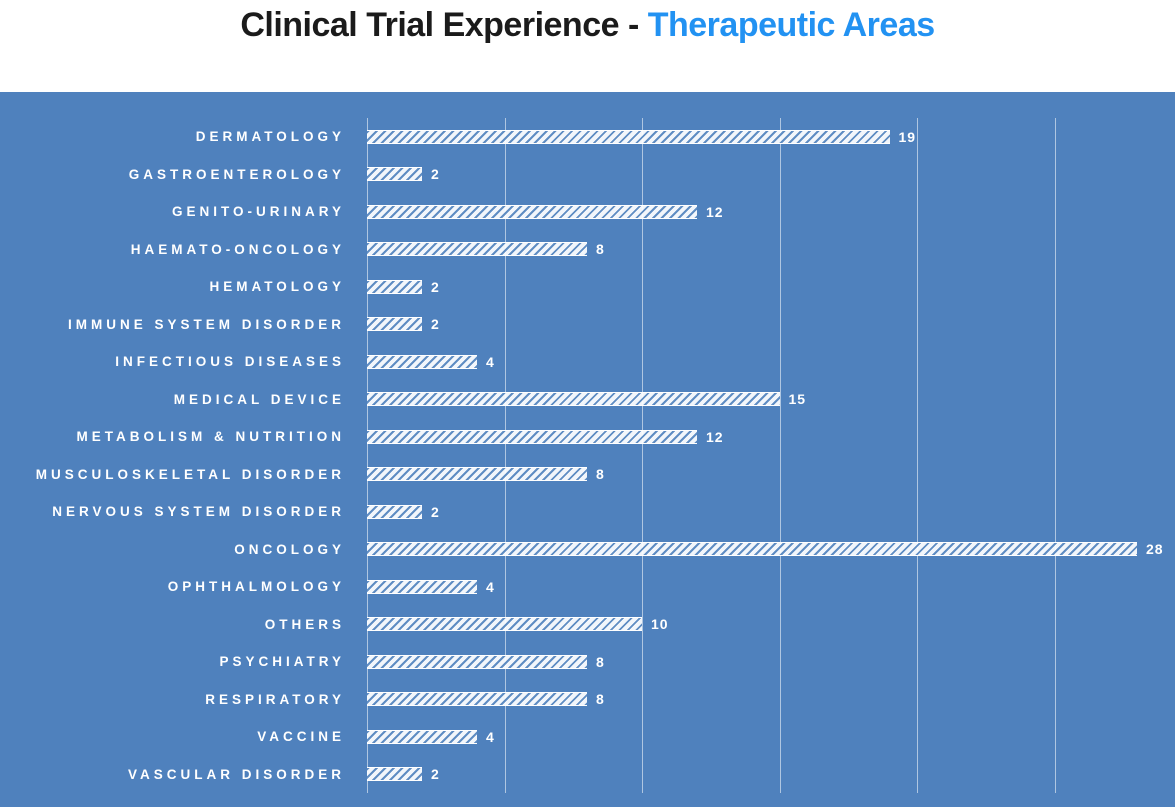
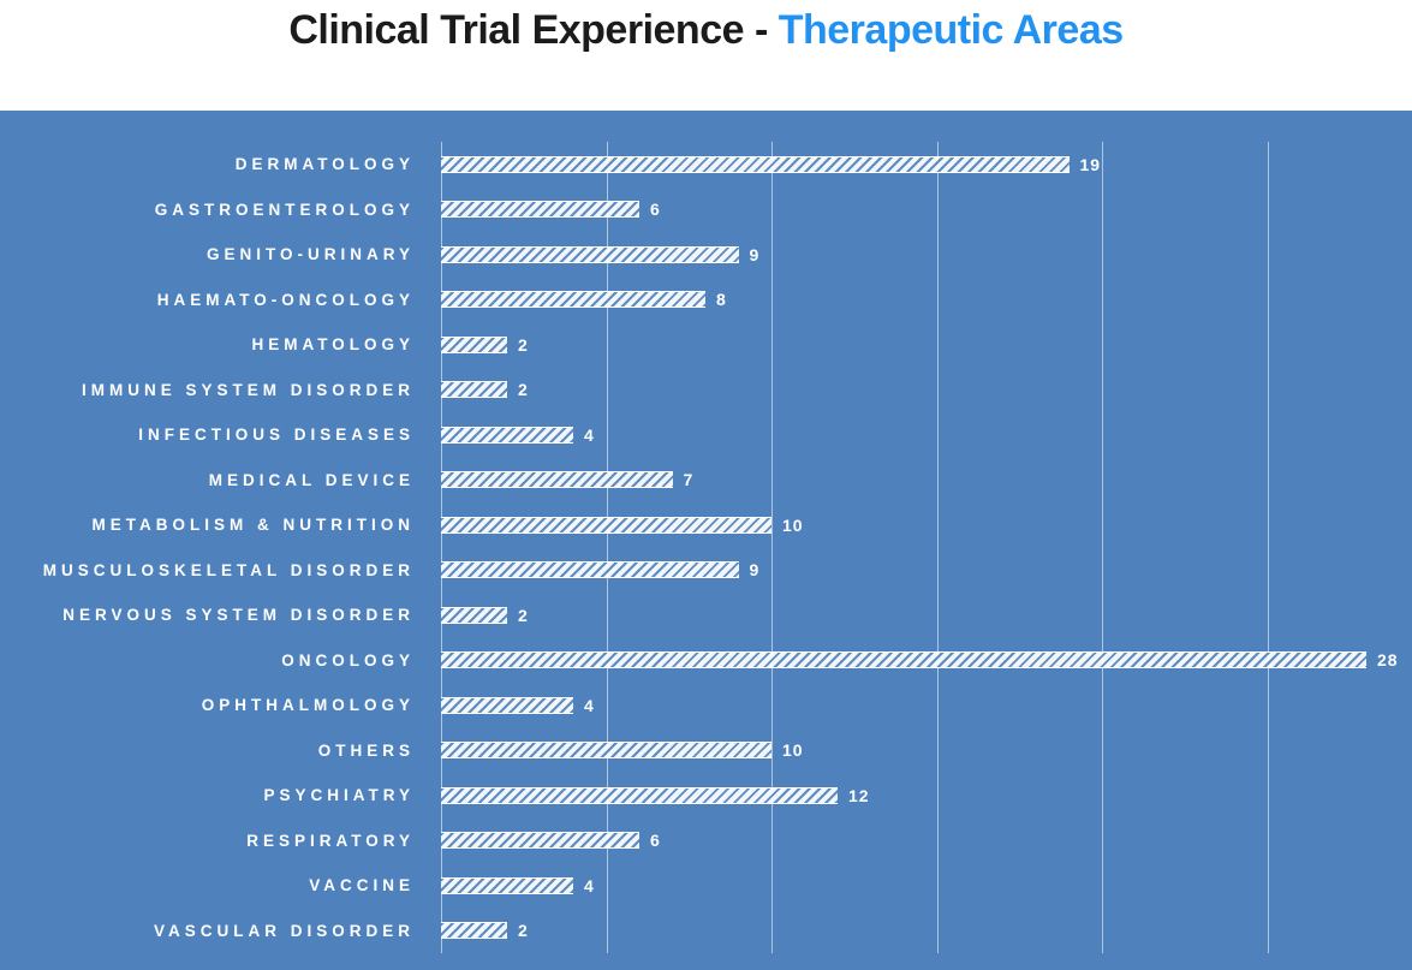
GASTROENTEROLOGY: 2 -> 6
GENITO-URINARY: 12 -> 9
MEDICAL DEVICE: 15 -> 7
METABOLISM & NUTRITION: 12 -> 10
MUSCULOSKELETAL DISORDER: 8 -> 9
PSYCHIATRY: 8 -> 12
RESPIRATORY: 8 -> 6
